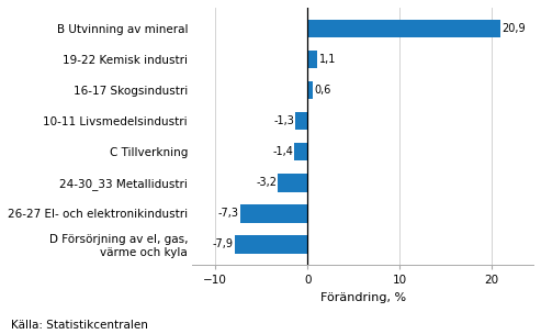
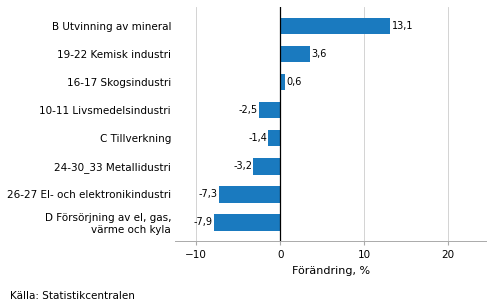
B Utvinning av mineral: 20,9 -> 13,1
19-22 Kemisk industri: 1,1 -> 3,6
10-11 Livsmedelsindustri: -1,3 -> -2,5
